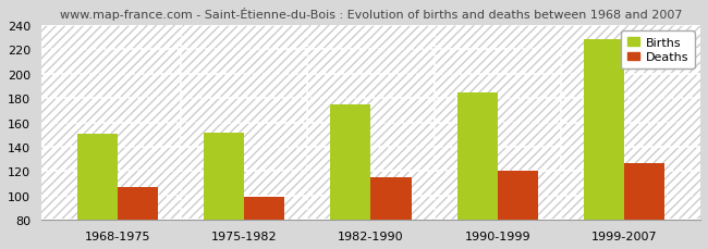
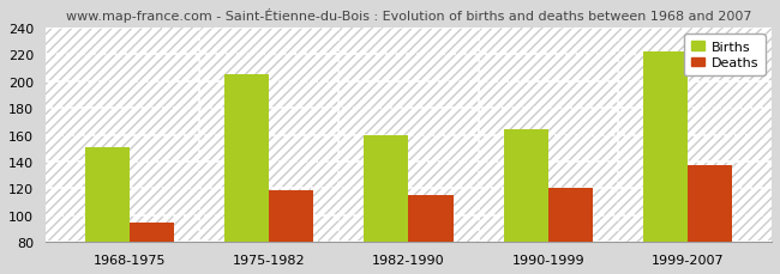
Deaths/1968-1975: 107 -> 95
Births/1975-1982: 152 -> 205
Deaths/1975-1982: 99 -> 119
Births/1982-1990: 175 -> 160
Births/1990-1999: 185 -> 164
Births/1999-2007: 228 -> 222
Deaths/1999-2007: 127 -> 137
